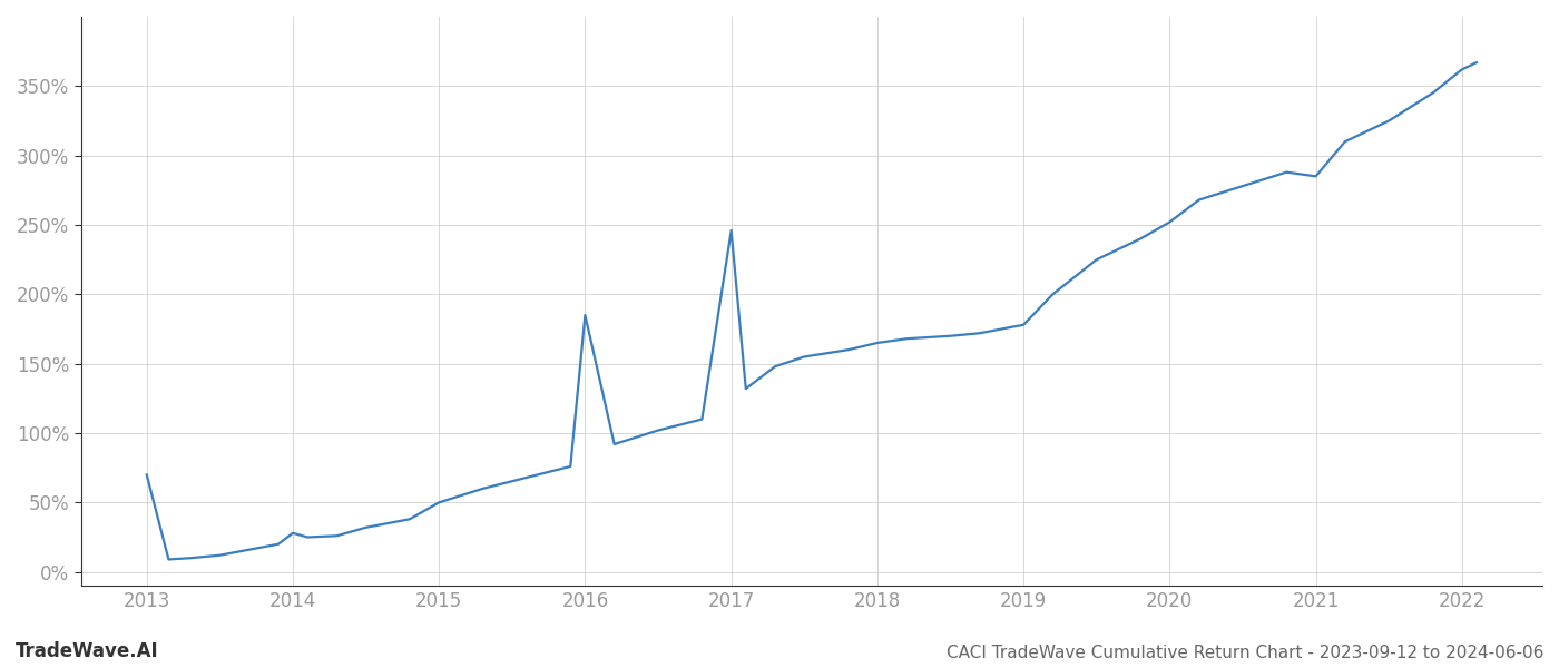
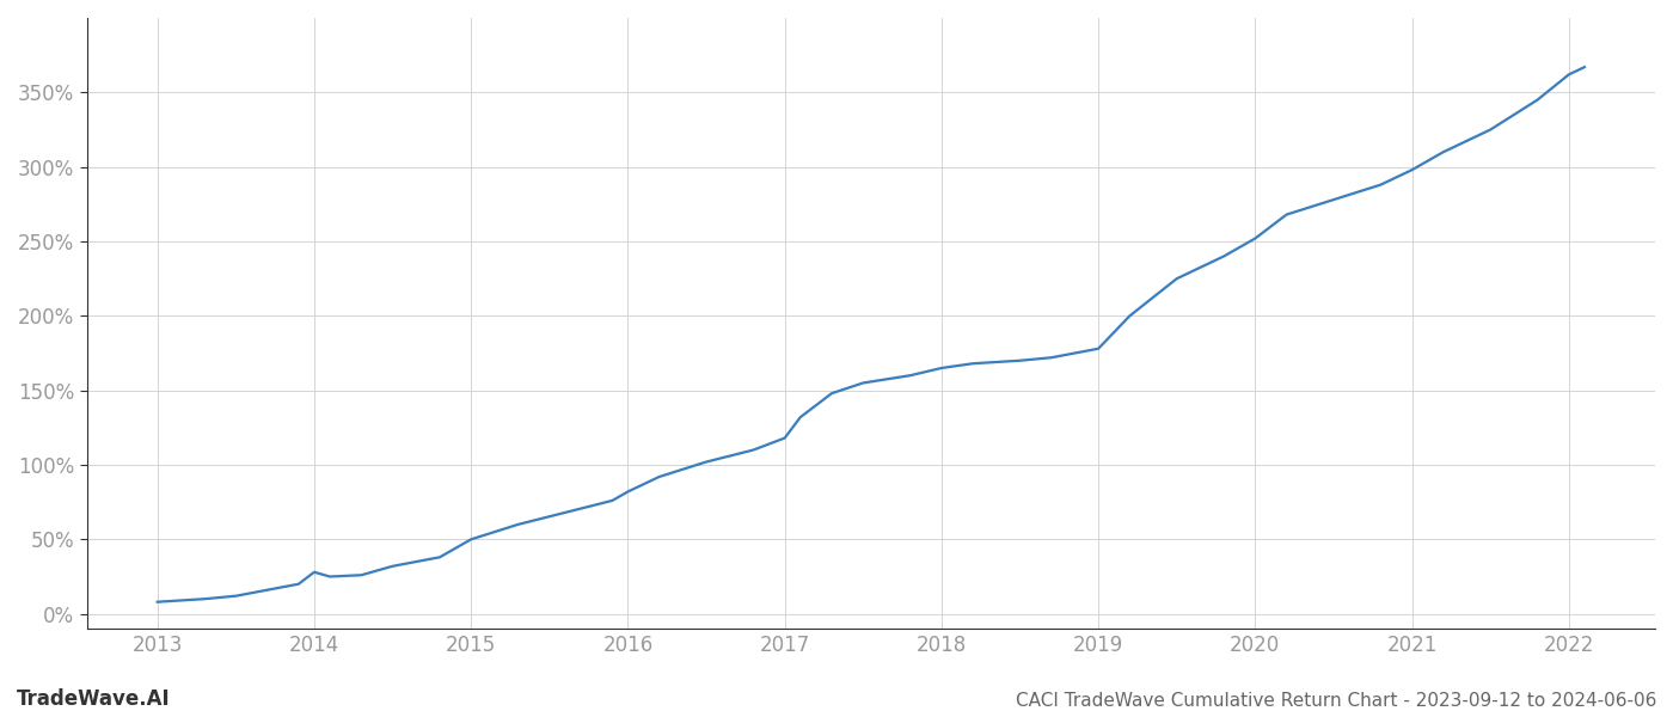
2013: 70% -> 8%
2016: 185% -> 82%
2017: 246% -> 118%
2021: 285% -> 298%
